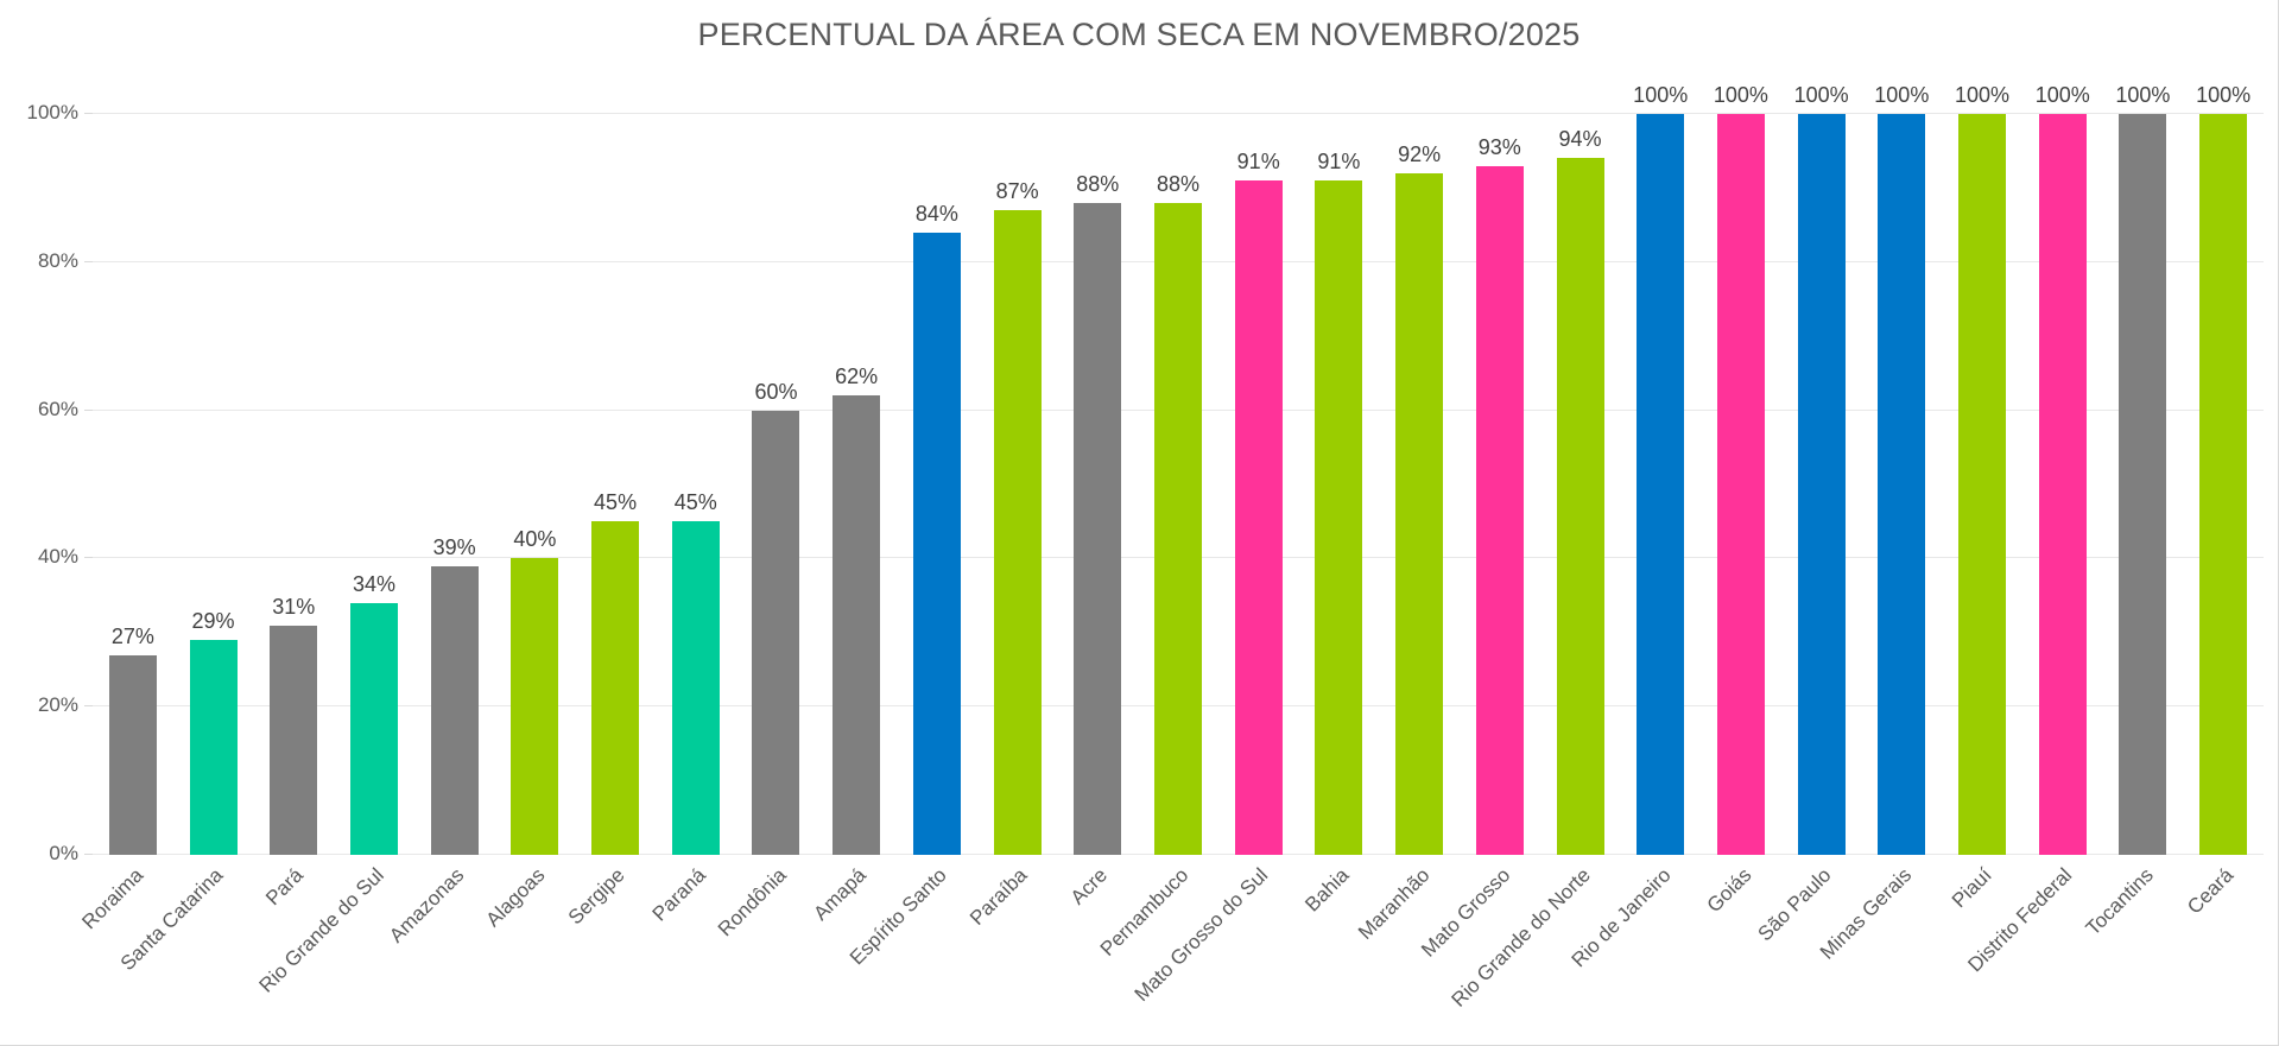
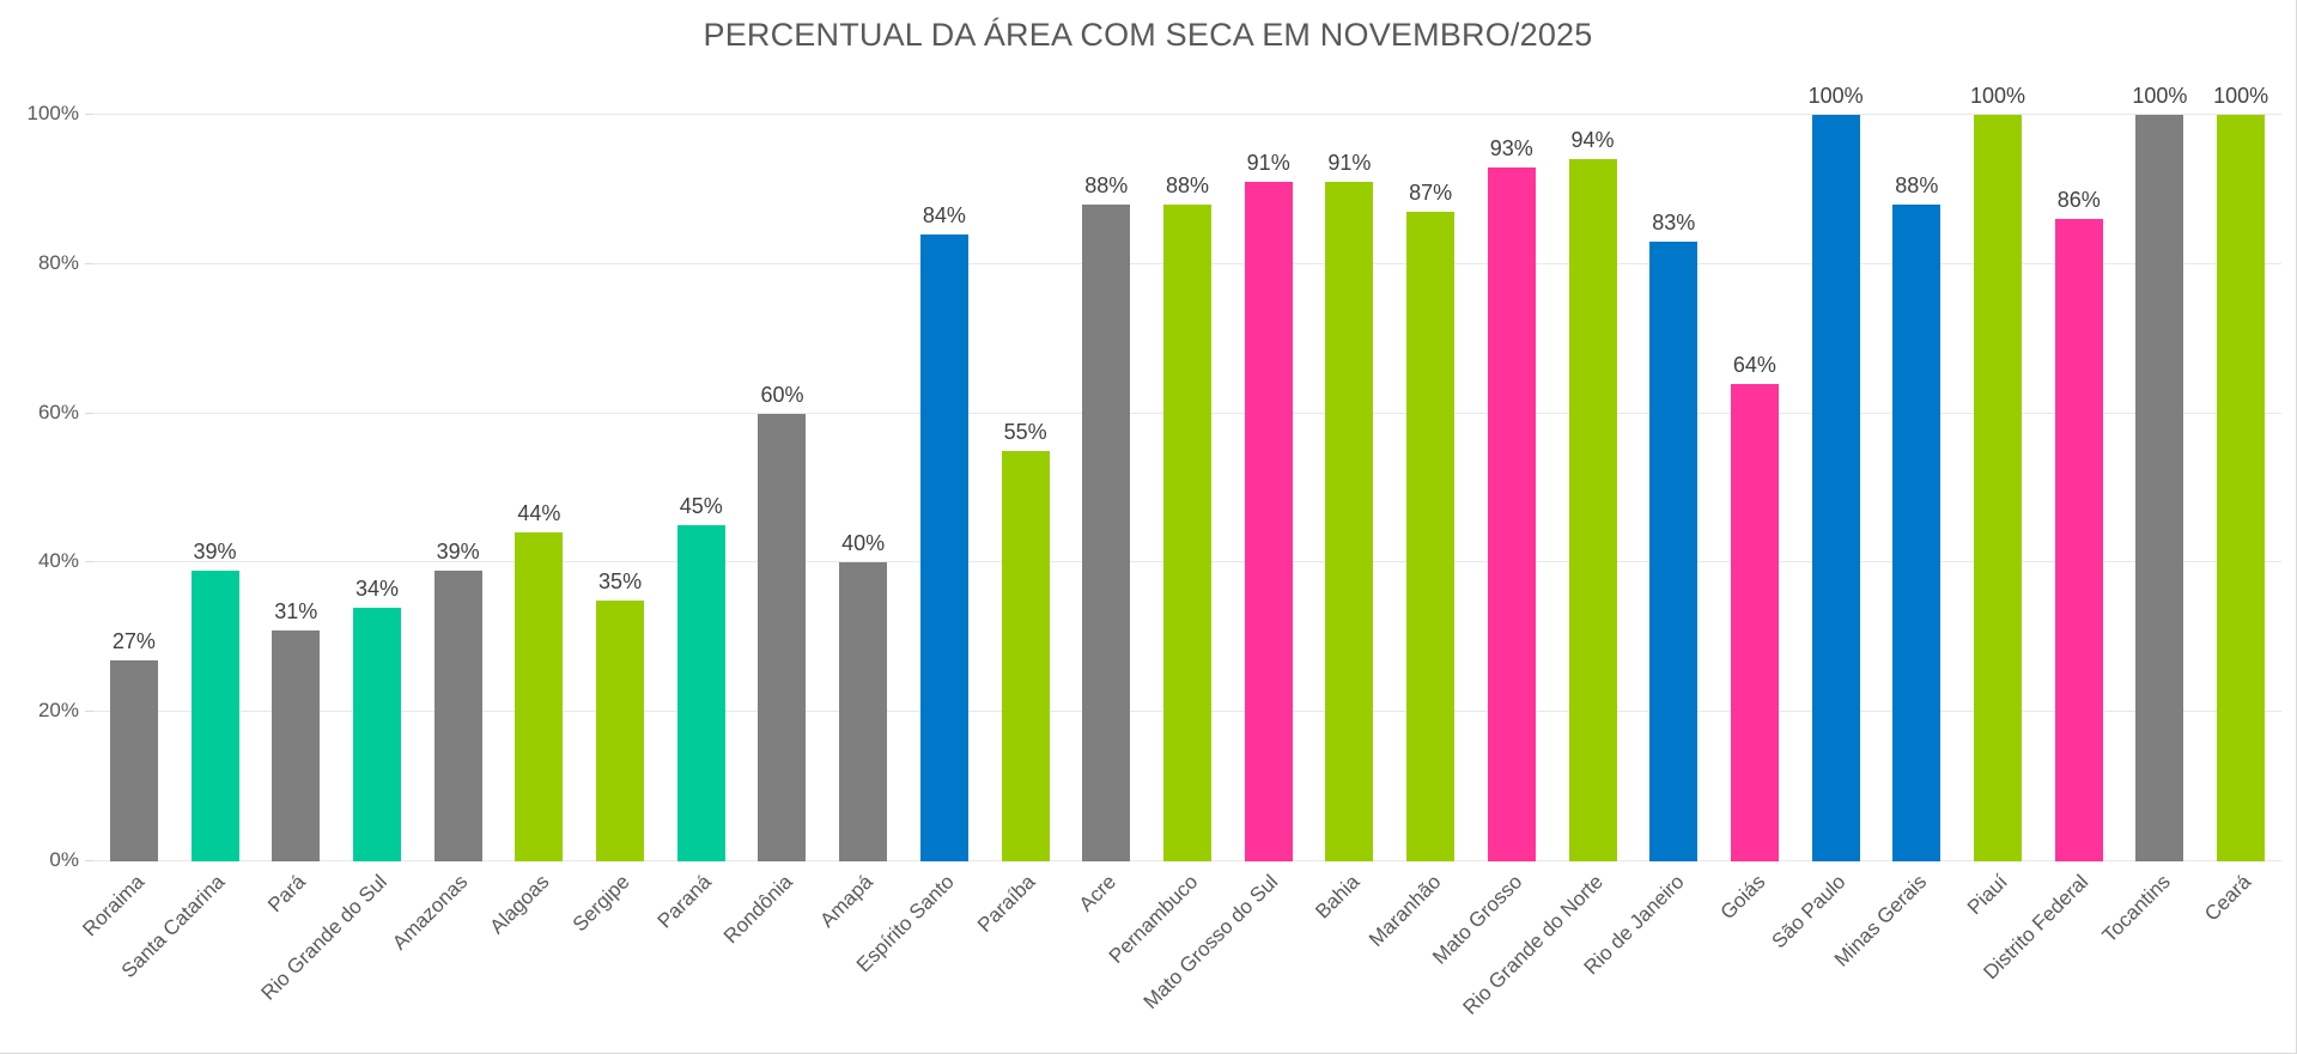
Santa Catarina: 29% -> 39%
Alagoas: 40% -> 44%
Sergipe: 45% -> 35%
Amapá: 62% -> 40%
Paraíba: 87% -> 55%
Maranhão: 92% -> 87%
Rio de Janeiro: 100% -> 83%
Goiás: 100% -> 64%
Minas Gerais: 100% -> 88%
Distrito Federal: 100% -> 86%
